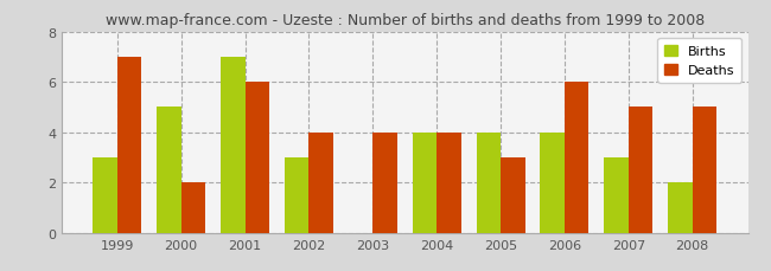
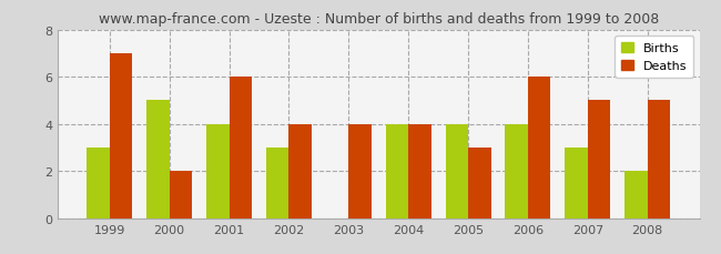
Births/2001: 7 -> 4
